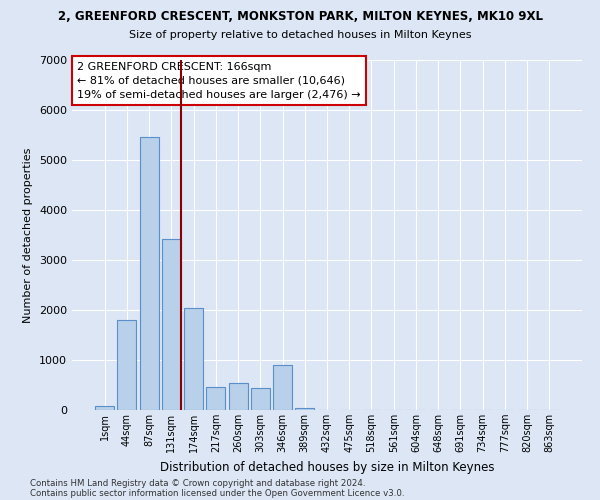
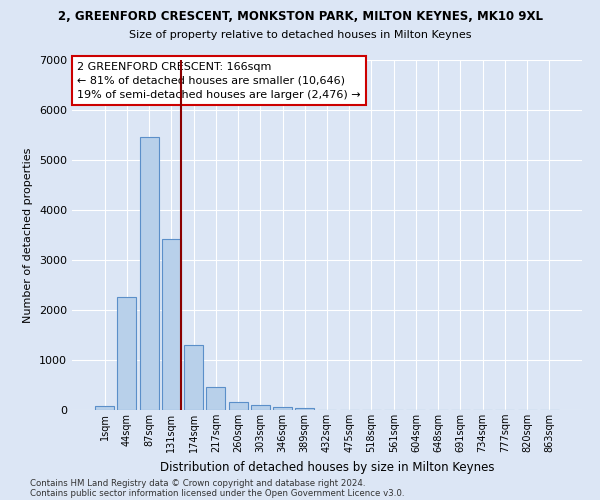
44sqm: 1800 -> 2270
174sqm: 2050 -> 1310
260sqm: 550 -> 160
303sqm: 450 -> 100
346sqm: 900 -> 60
